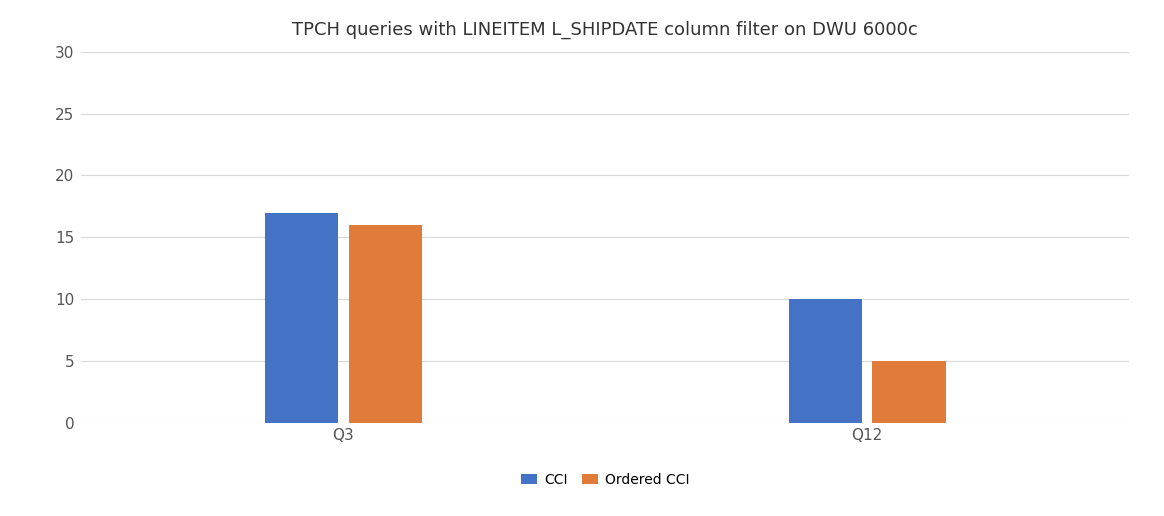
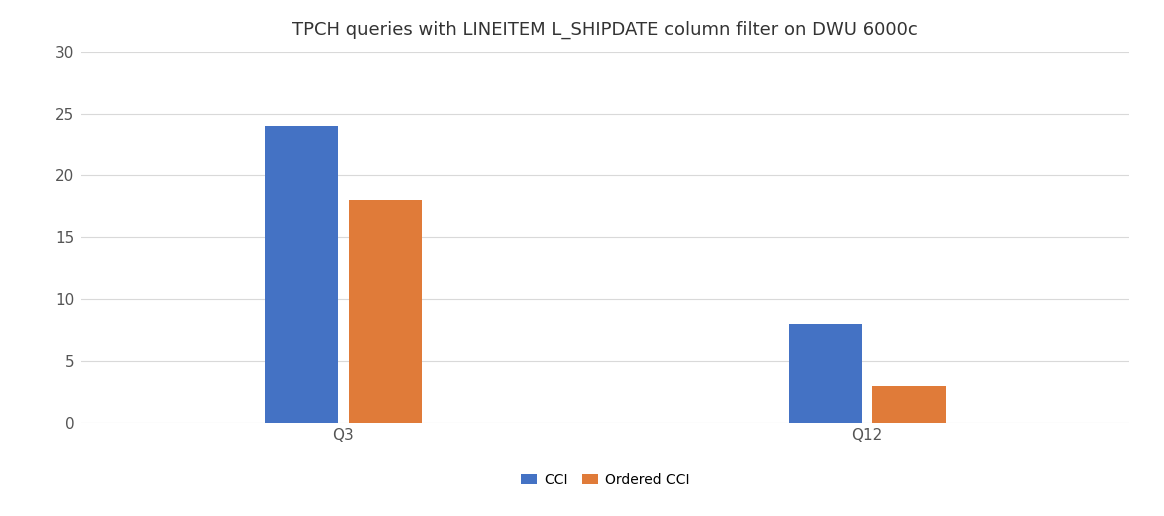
CCI/Q3: 17 -> 24
Ordered CCI/Q3: 16 -> 18
CCI/Q12: 10 -> 8
Ordered CCI/Q12: 5 -> 3
